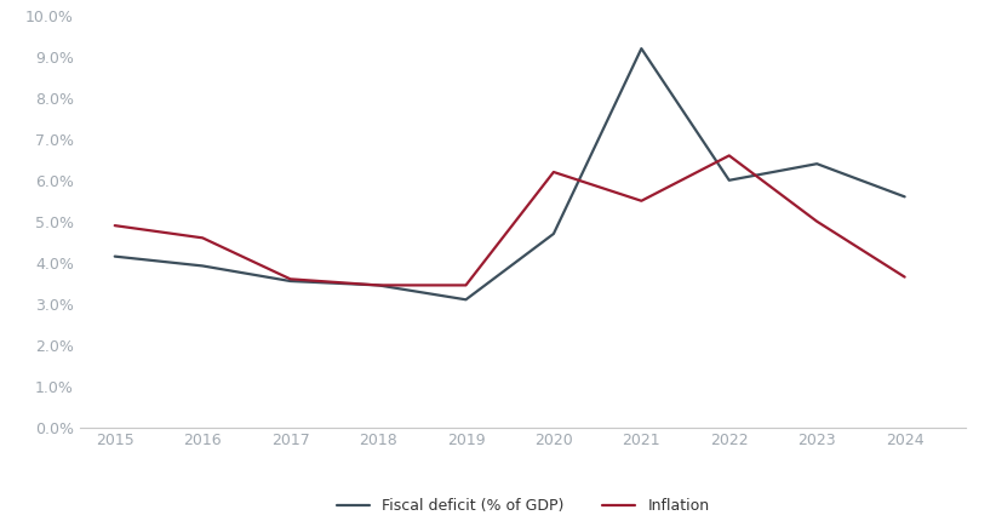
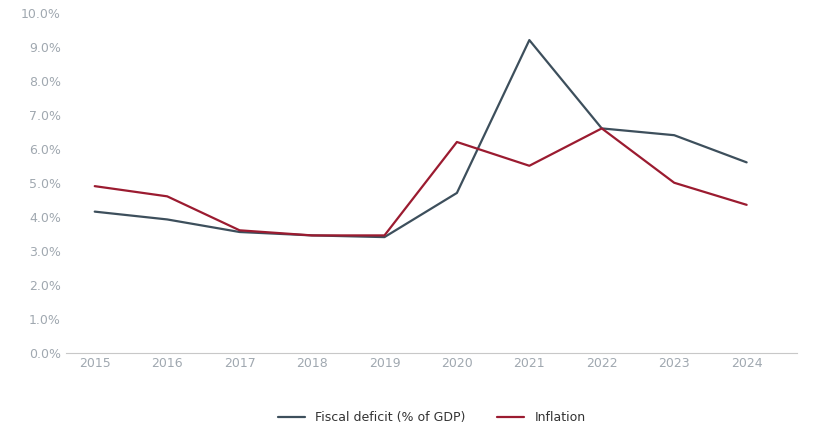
Fiscal deficit (% of GDP)/2019: 3.10% -> 3.40%
Fiscal deficit (% of GDP)/2022: 6.00% -> 6.60%
Inflation/2024: 3.65% -> 4.35%
